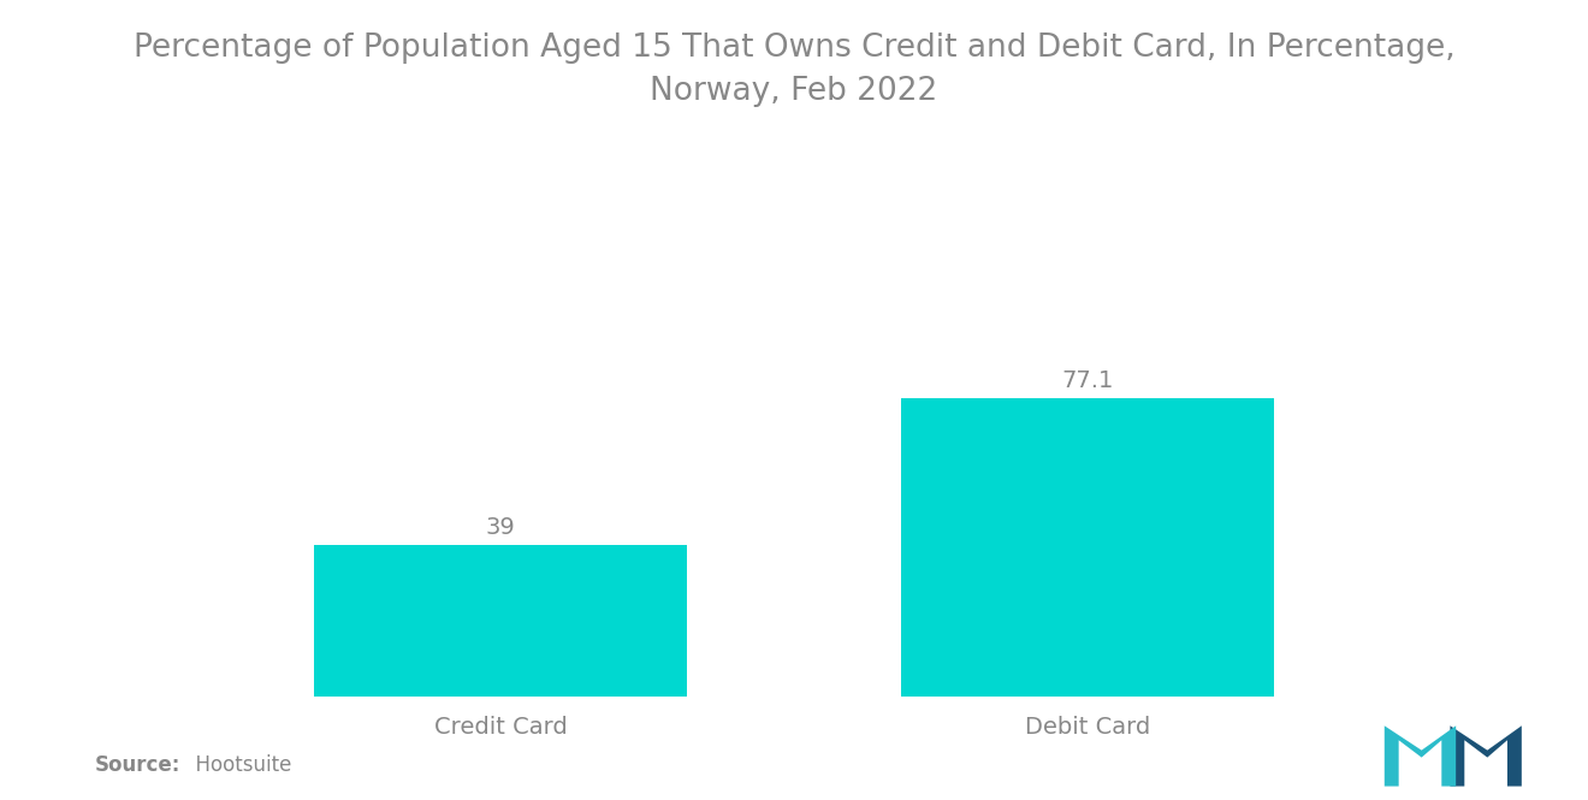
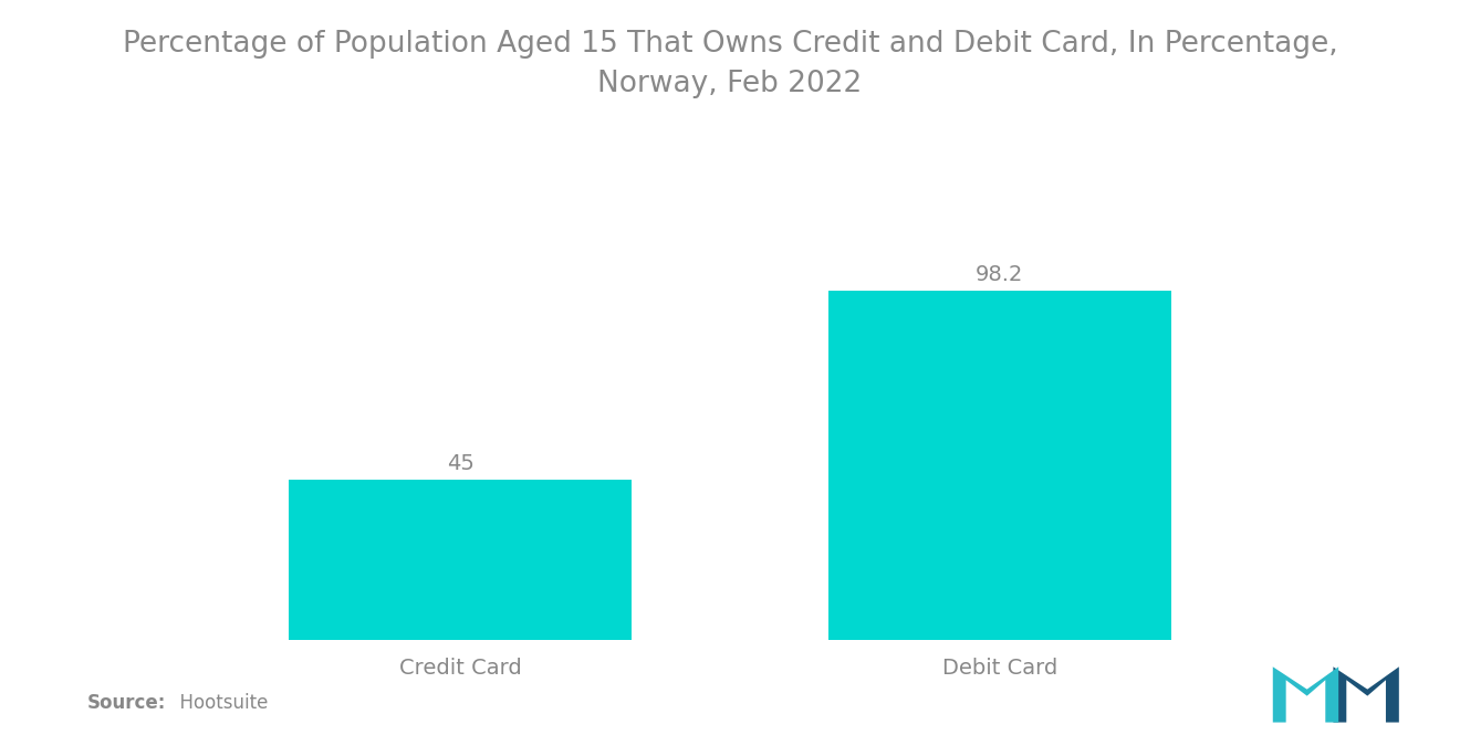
Credit Card: 39 -> 45
Debit Card: 77.1 -> 98.2
